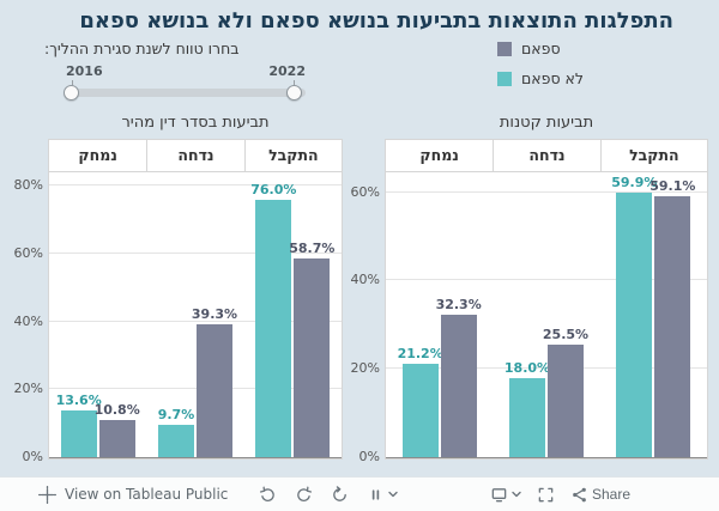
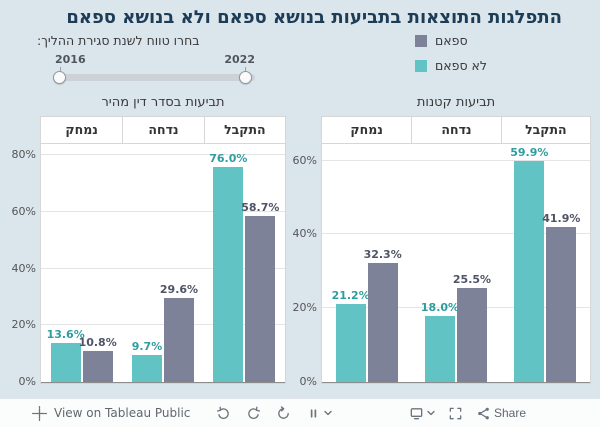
תביעות בסדר דין מהיר/ספאם/נדחה: 39.3% -> 29.6%
תביעות קטנות/ספאם/התקבל: 59.1% -> 41.9%
